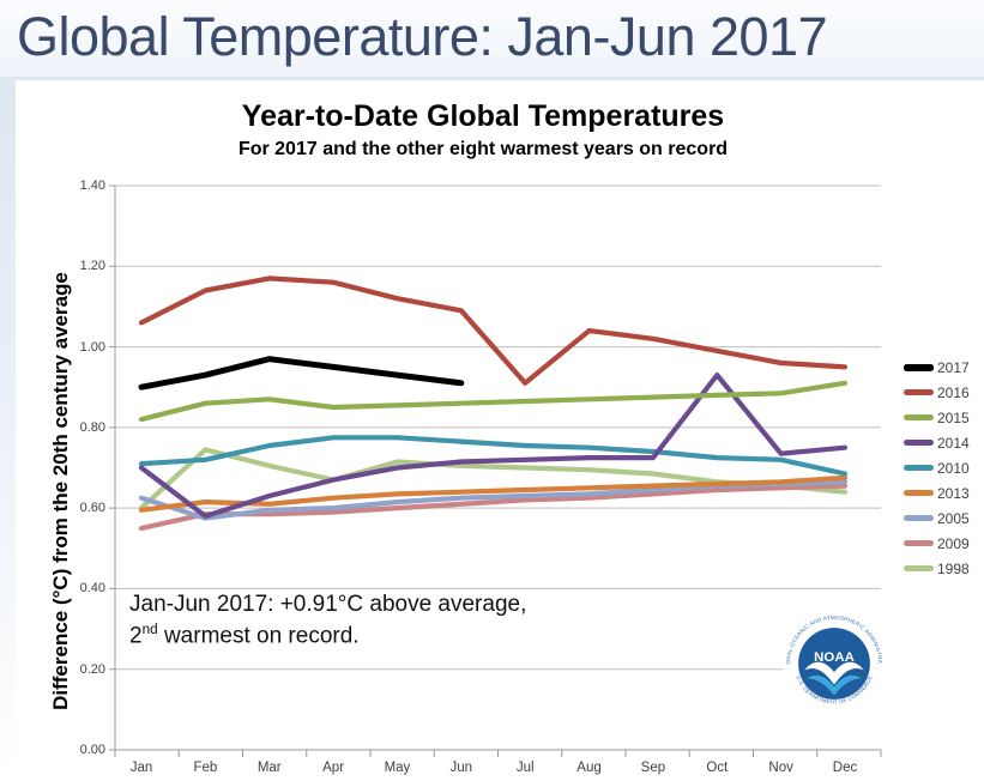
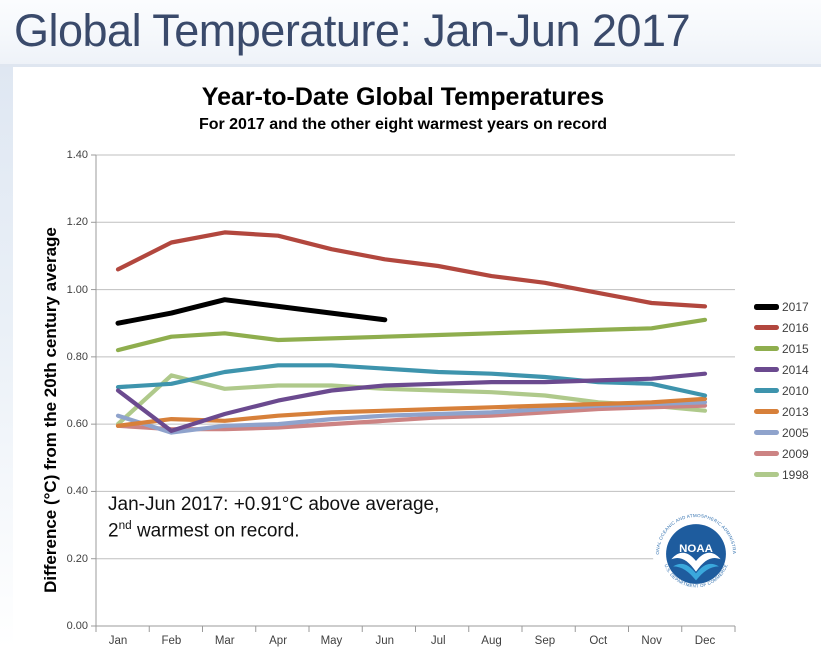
2009/Jan: 0.55 -> 0.59
1998/Apr: 0.67 -> 0.71
2016/Jul: 0.91 -> 1.07
2014/Oct: 0.93 -> 0.73
